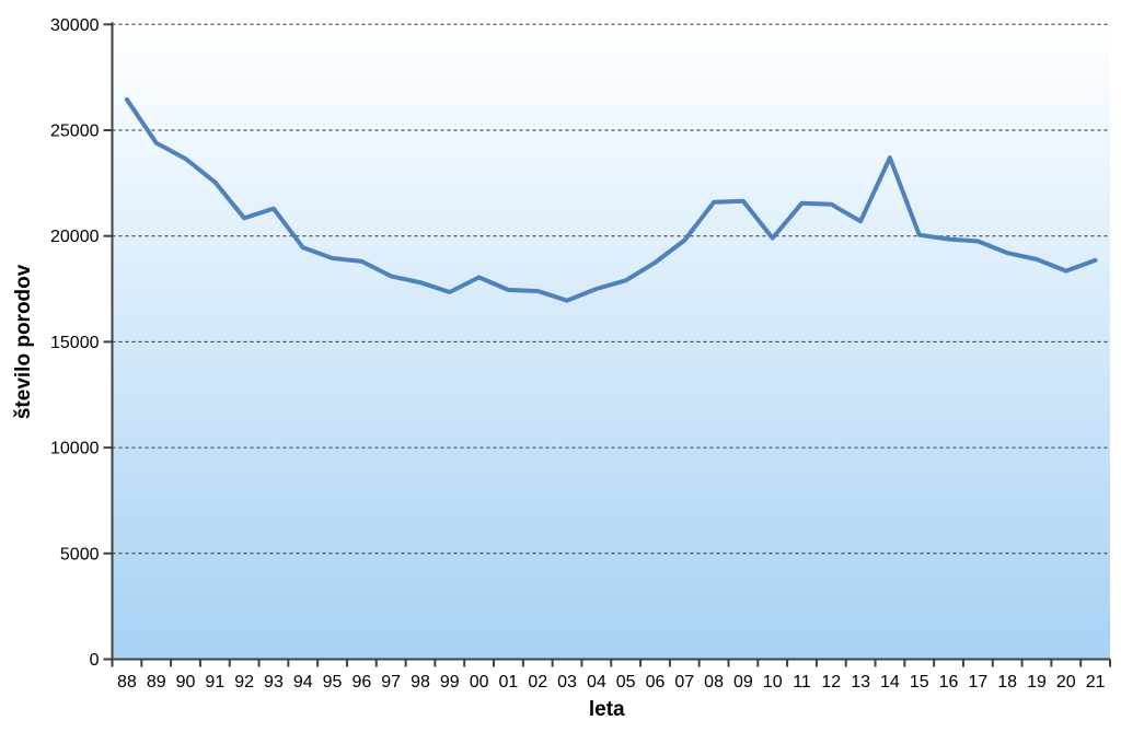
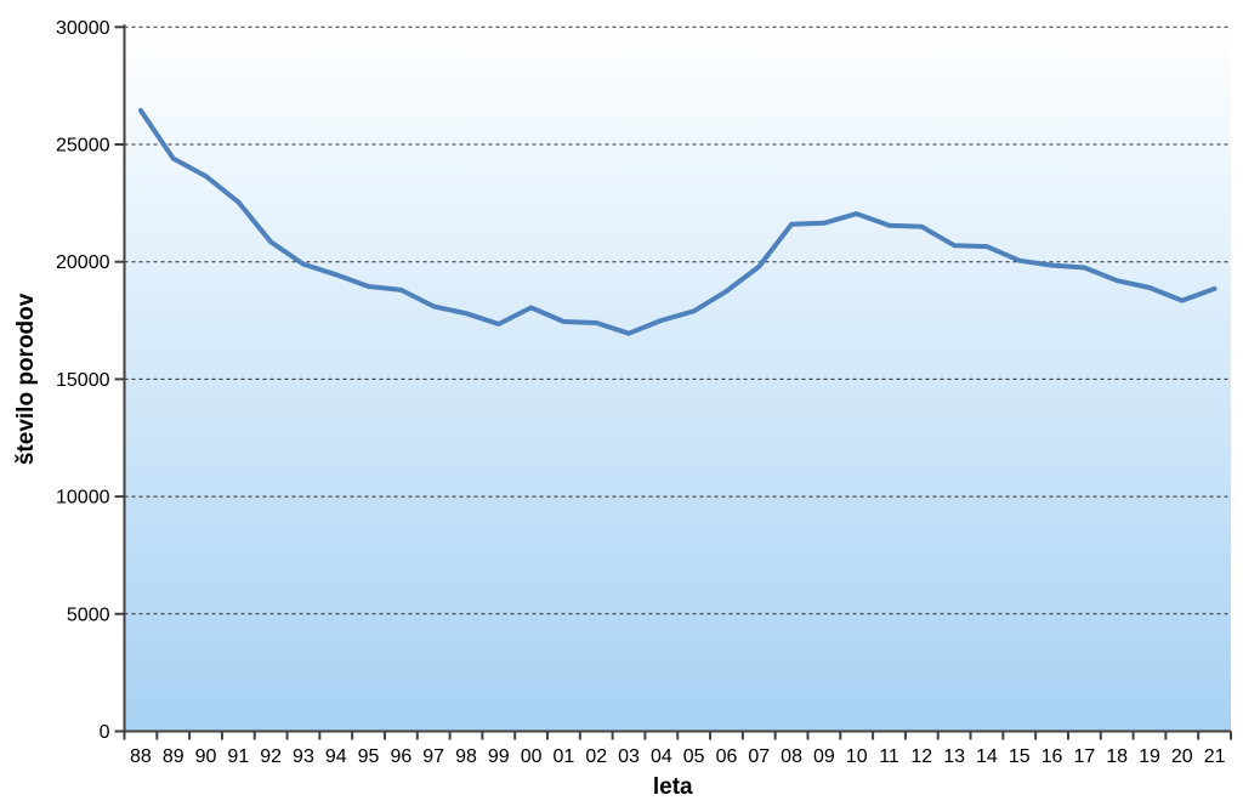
93: 21300 -> 19900
10: 19900 -> 22000
14: 23700 -> 20600
